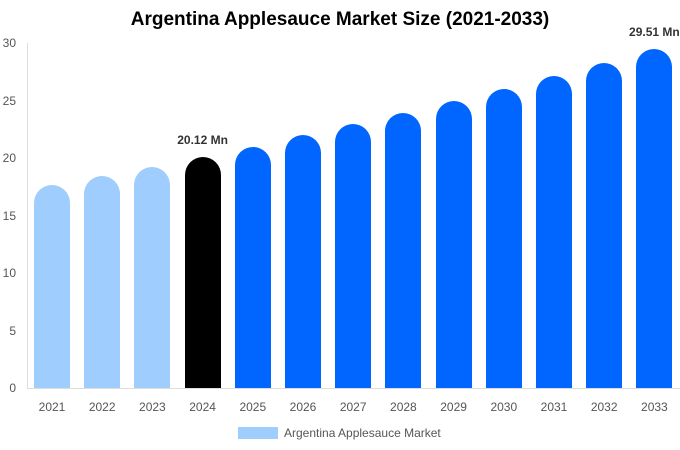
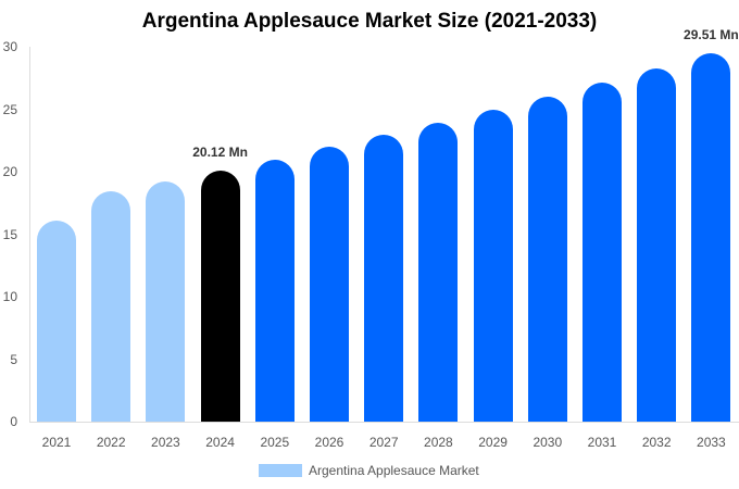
2021: 17.7 -> 16.1
